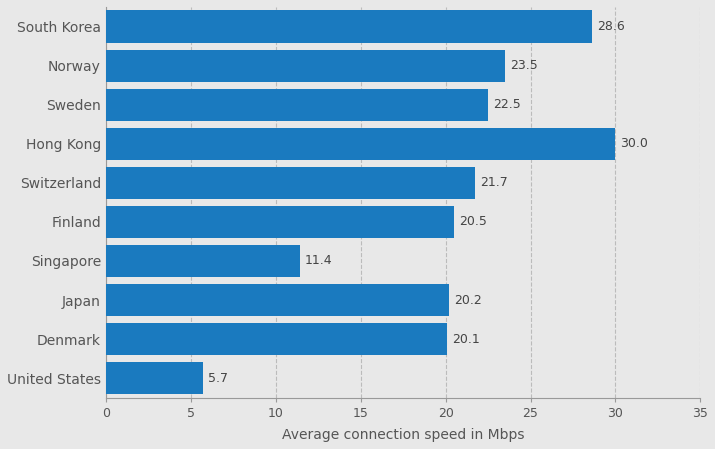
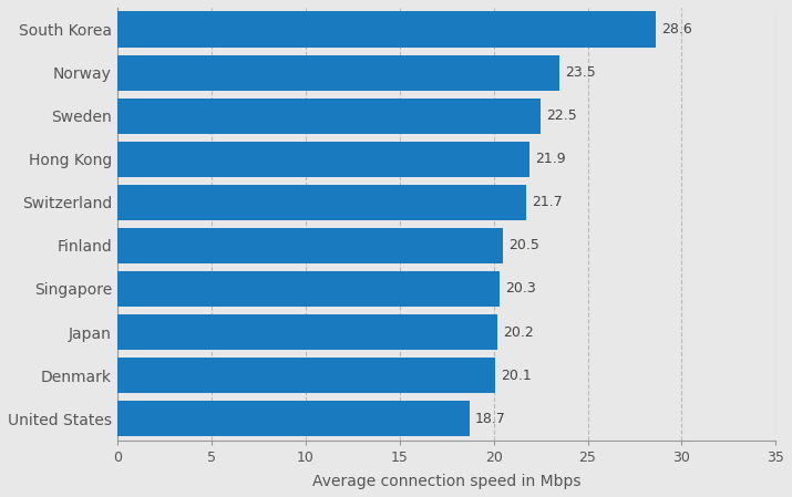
Hong Kong: 30.0 -> 21.9
Singapore: 11.4 -> 20.3
United States: 5.7 -> 18.7
